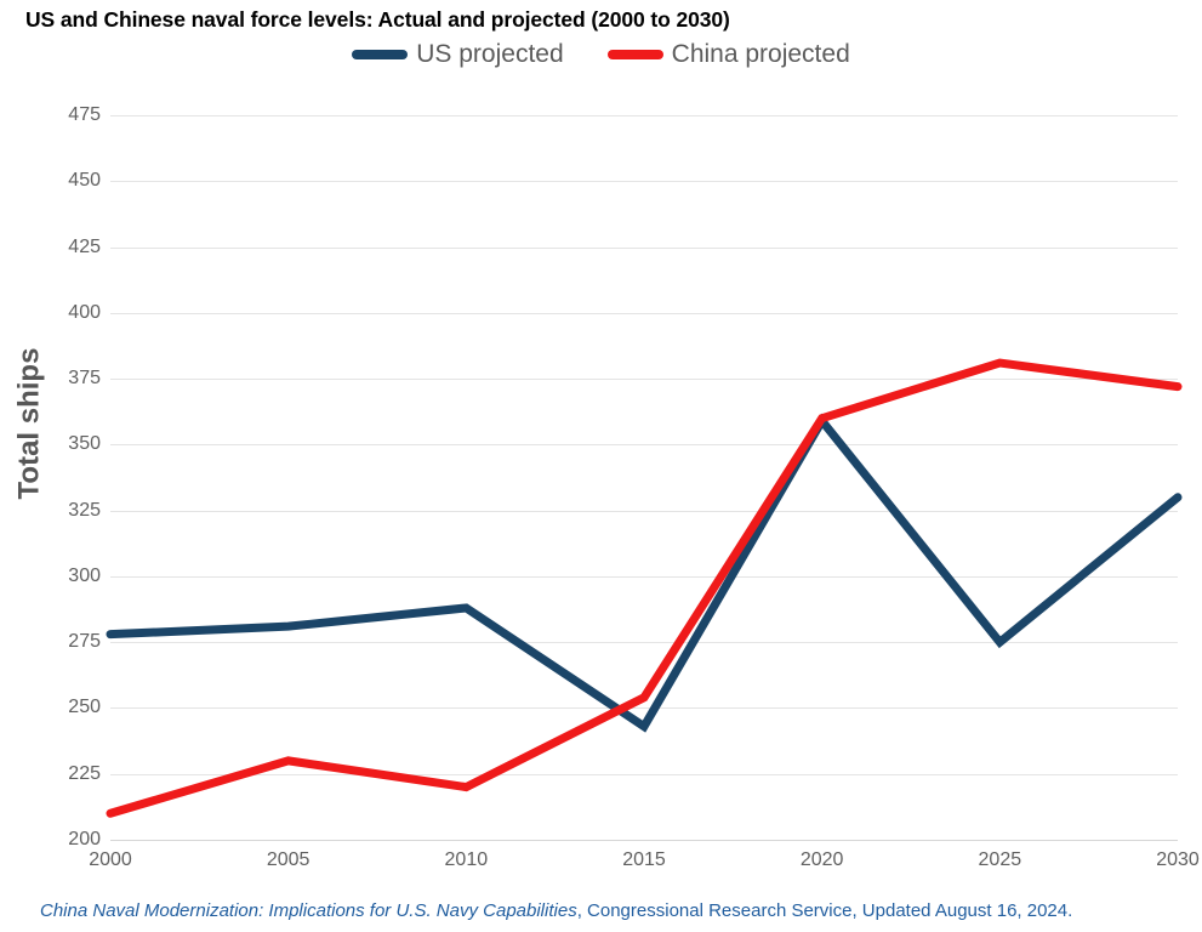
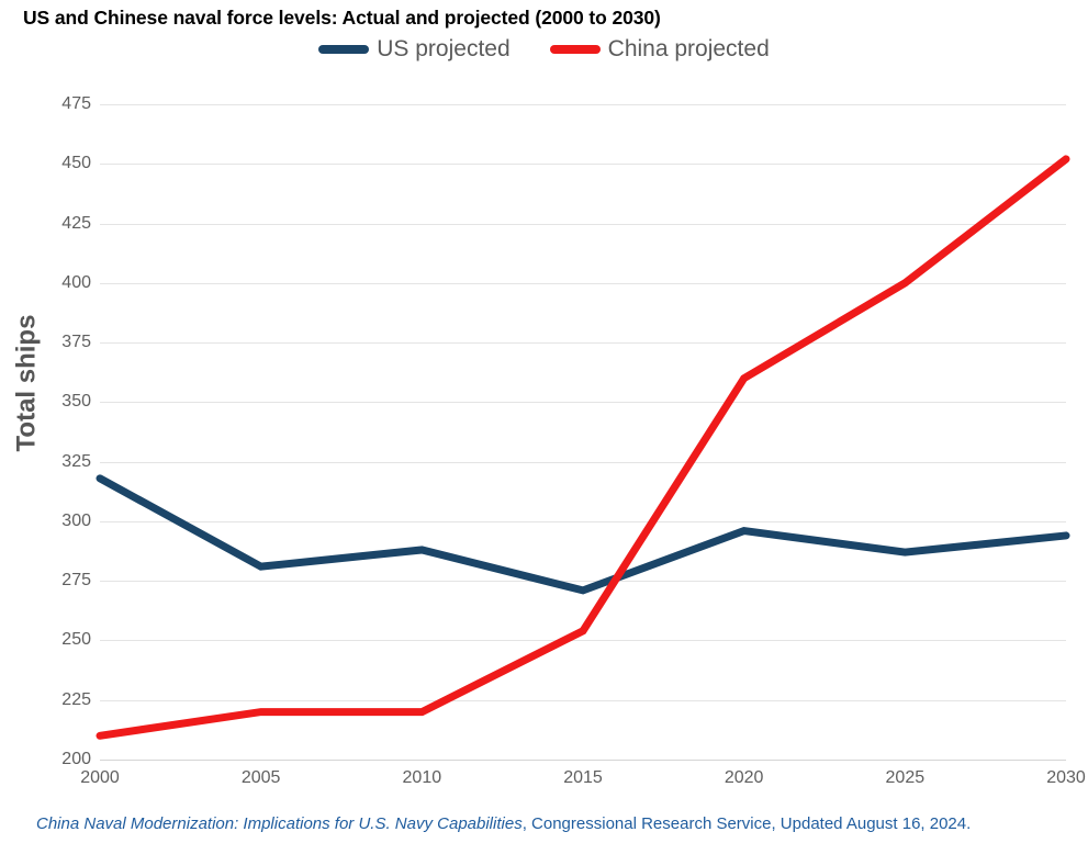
US projected/2000: 278 -> 318
China projected/2005: 230 -> 220
US projected/2015: 243 -> 271
US projected/2020: 359 -> 296
US projected/2025: 275 -> 287
China projected/2025: 381 -> 400
US projected/2030: 330 -> 294
China projected/2030: 372 -> 452
